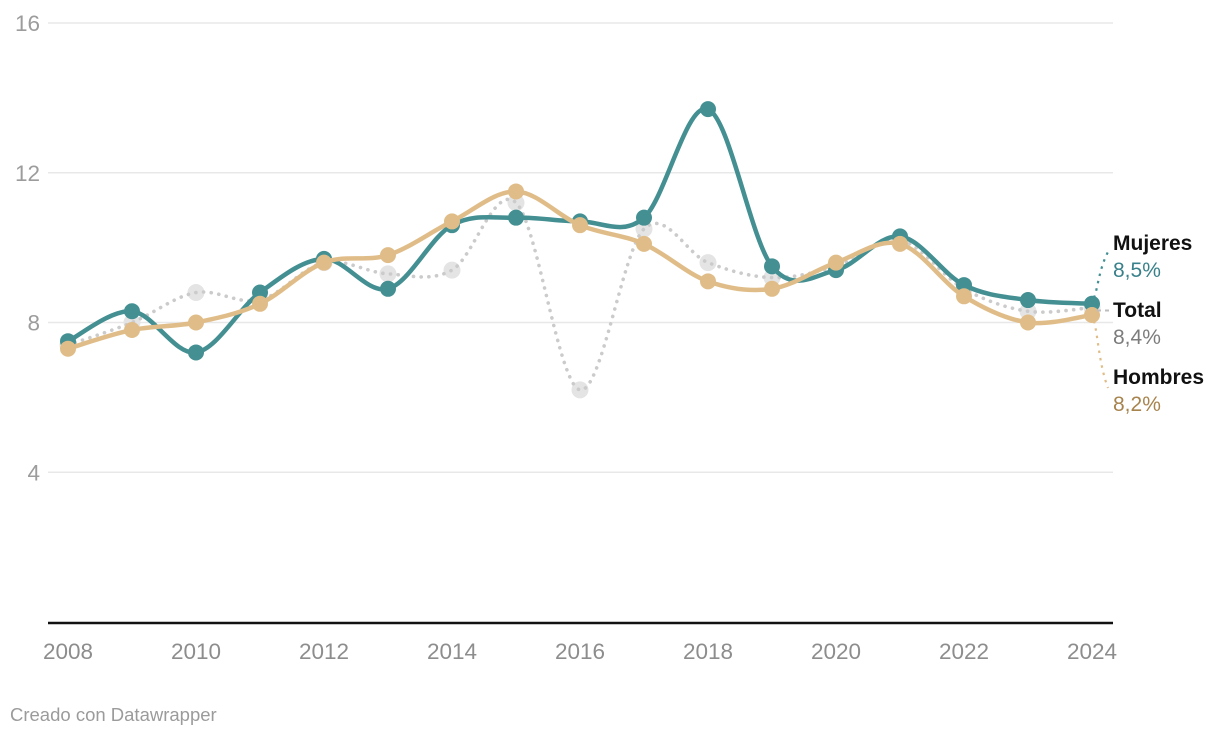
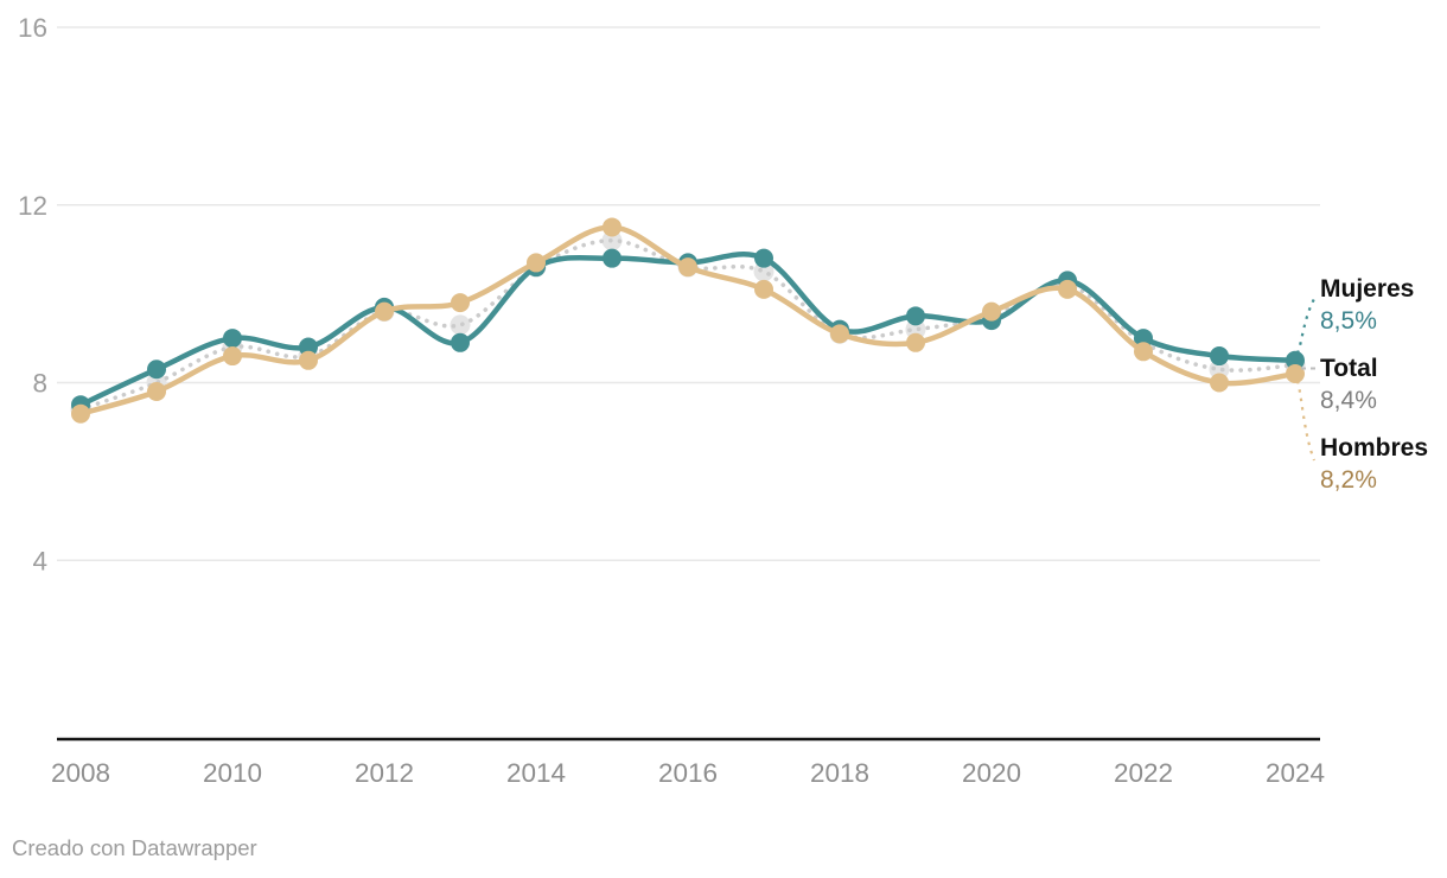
Mujeres/2010: 7.2 -> 9.0
Hombres/2010: 8.0 -> 8.6
Total/2014: 9.4 -> 10.6
Total/2016: 6.2 -> 10.6
Mujeres/2018: 13.7 -> 9.2
Total/2018: 9.6 -> 9.1
